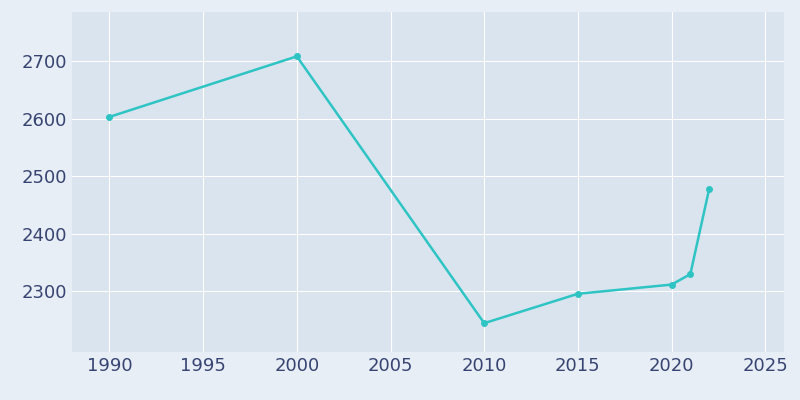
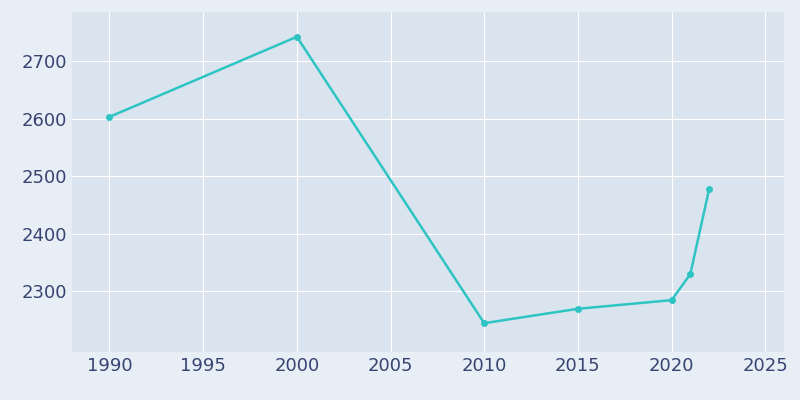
2000: 2708 -> 2742
2015: 2296 -> 2270
2020: 2312 -> 2285
